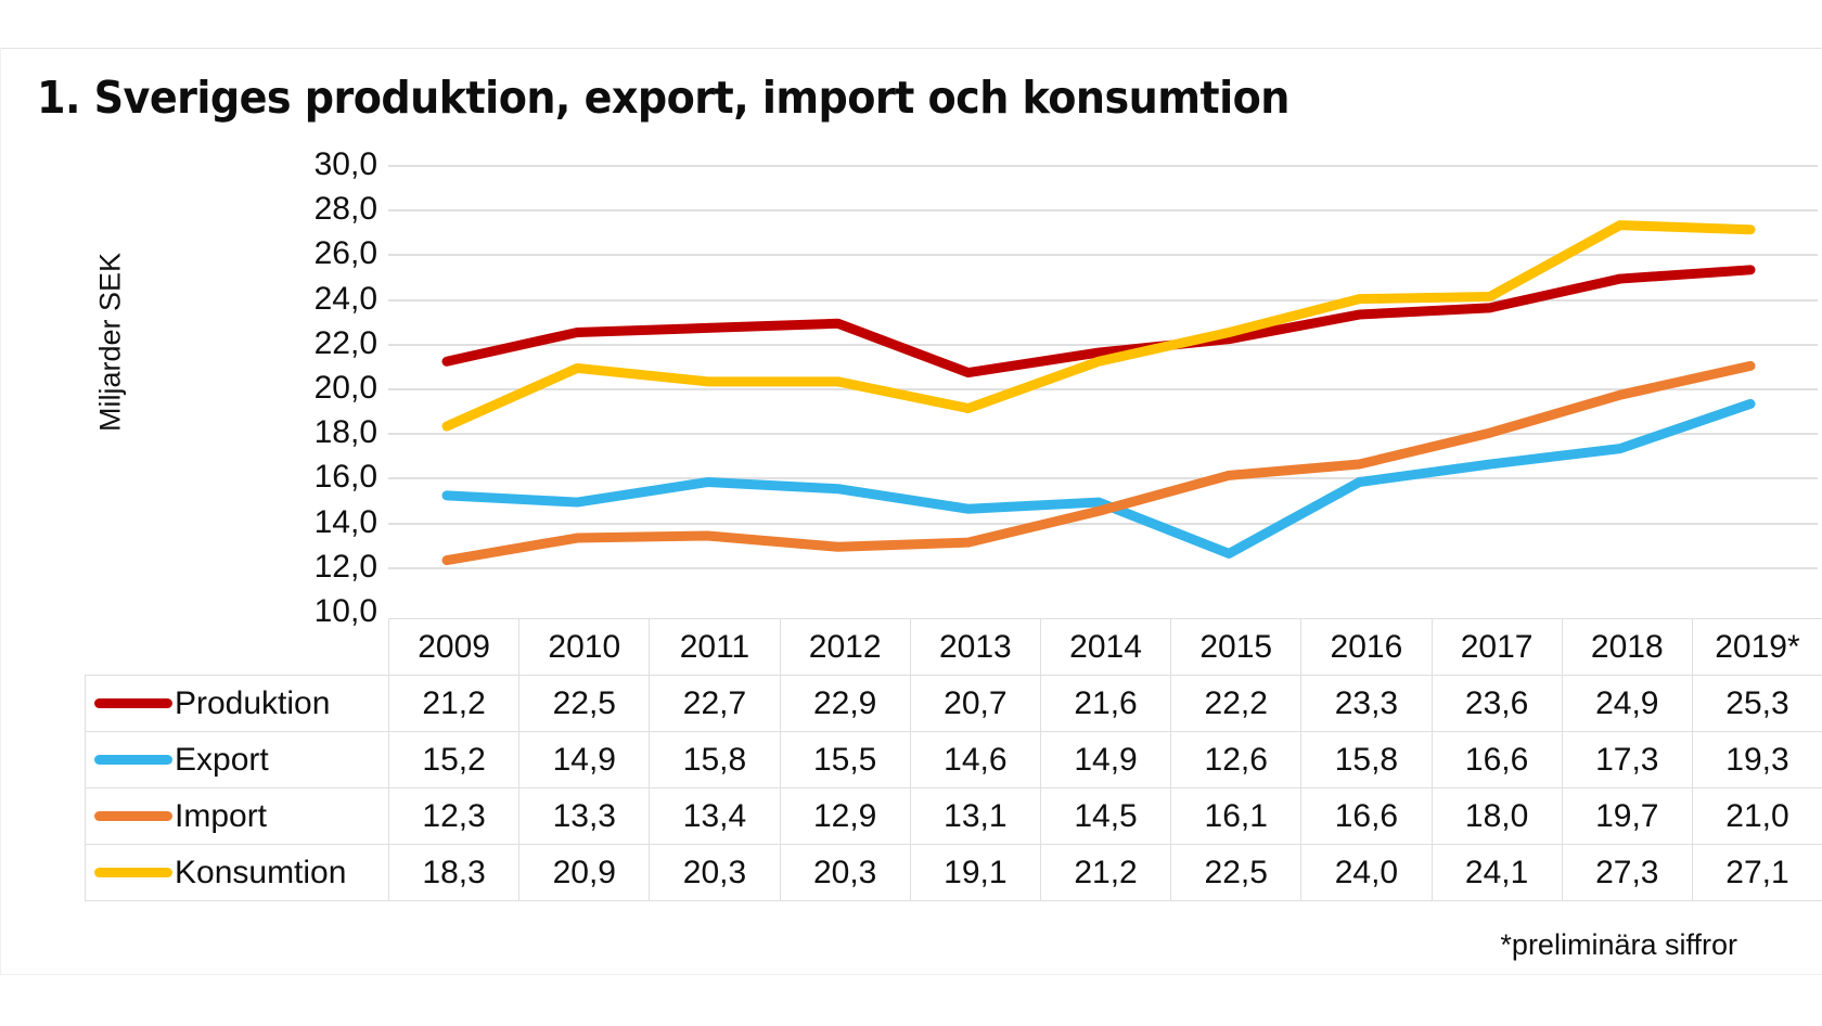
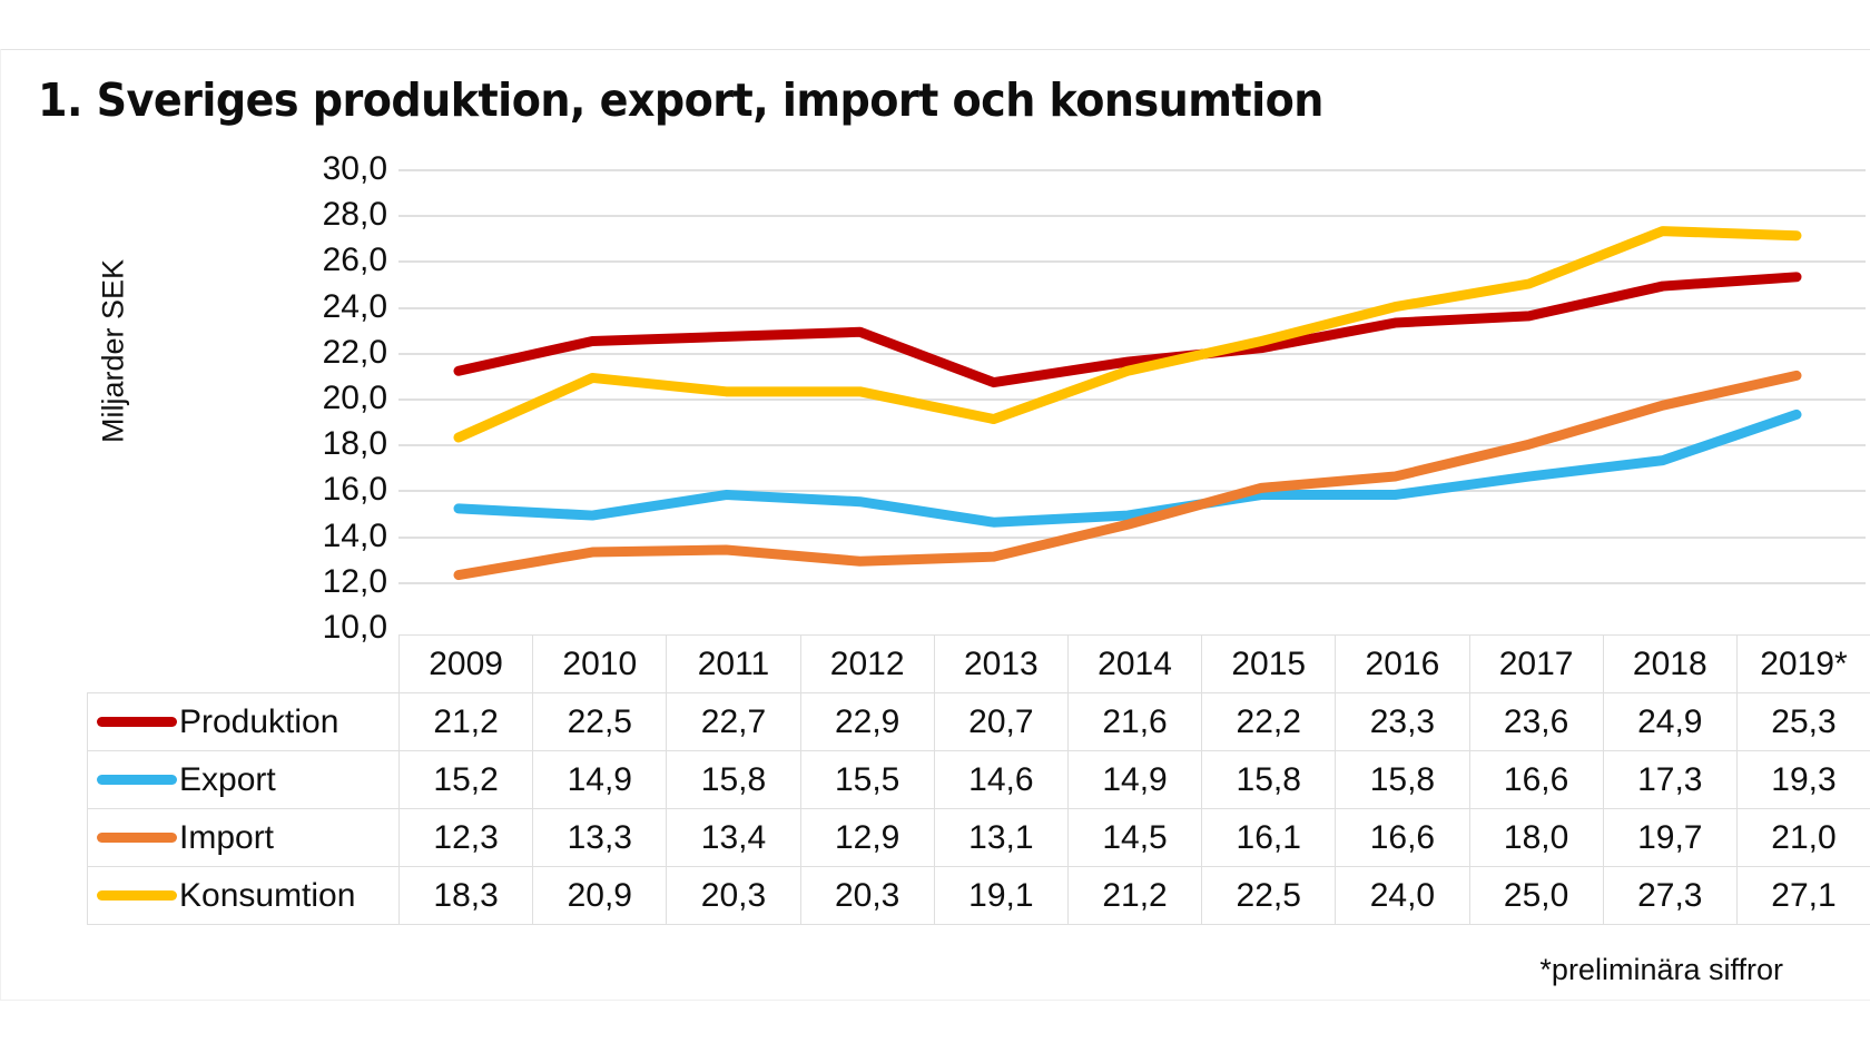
Export/2015: 12,6 -> 15,8
Konsumtion/2017: 24,1 -> 25,0
